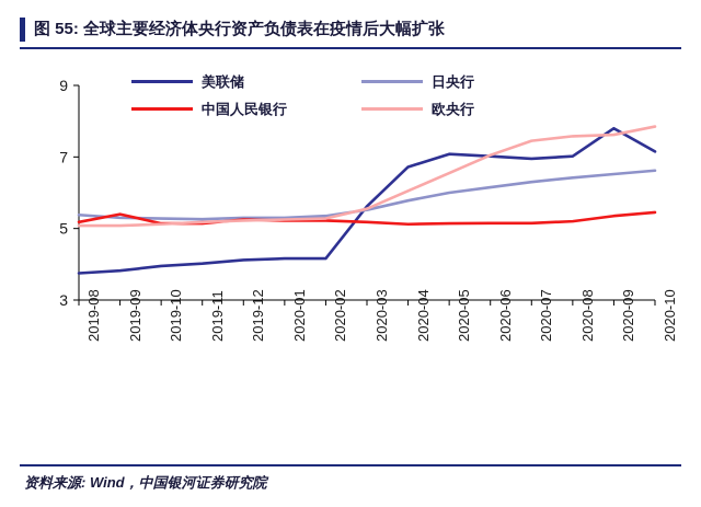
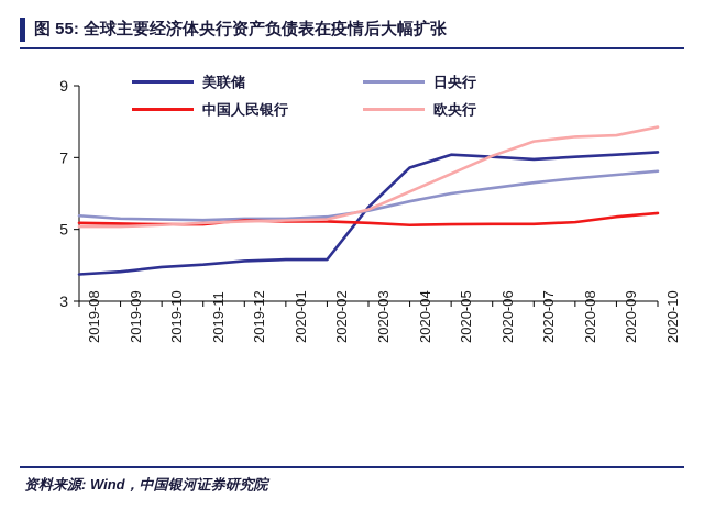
中国人民银行/2019-09: 5.4 -> 5.2
美联储/2020-09: 7.8 -> 7.1
